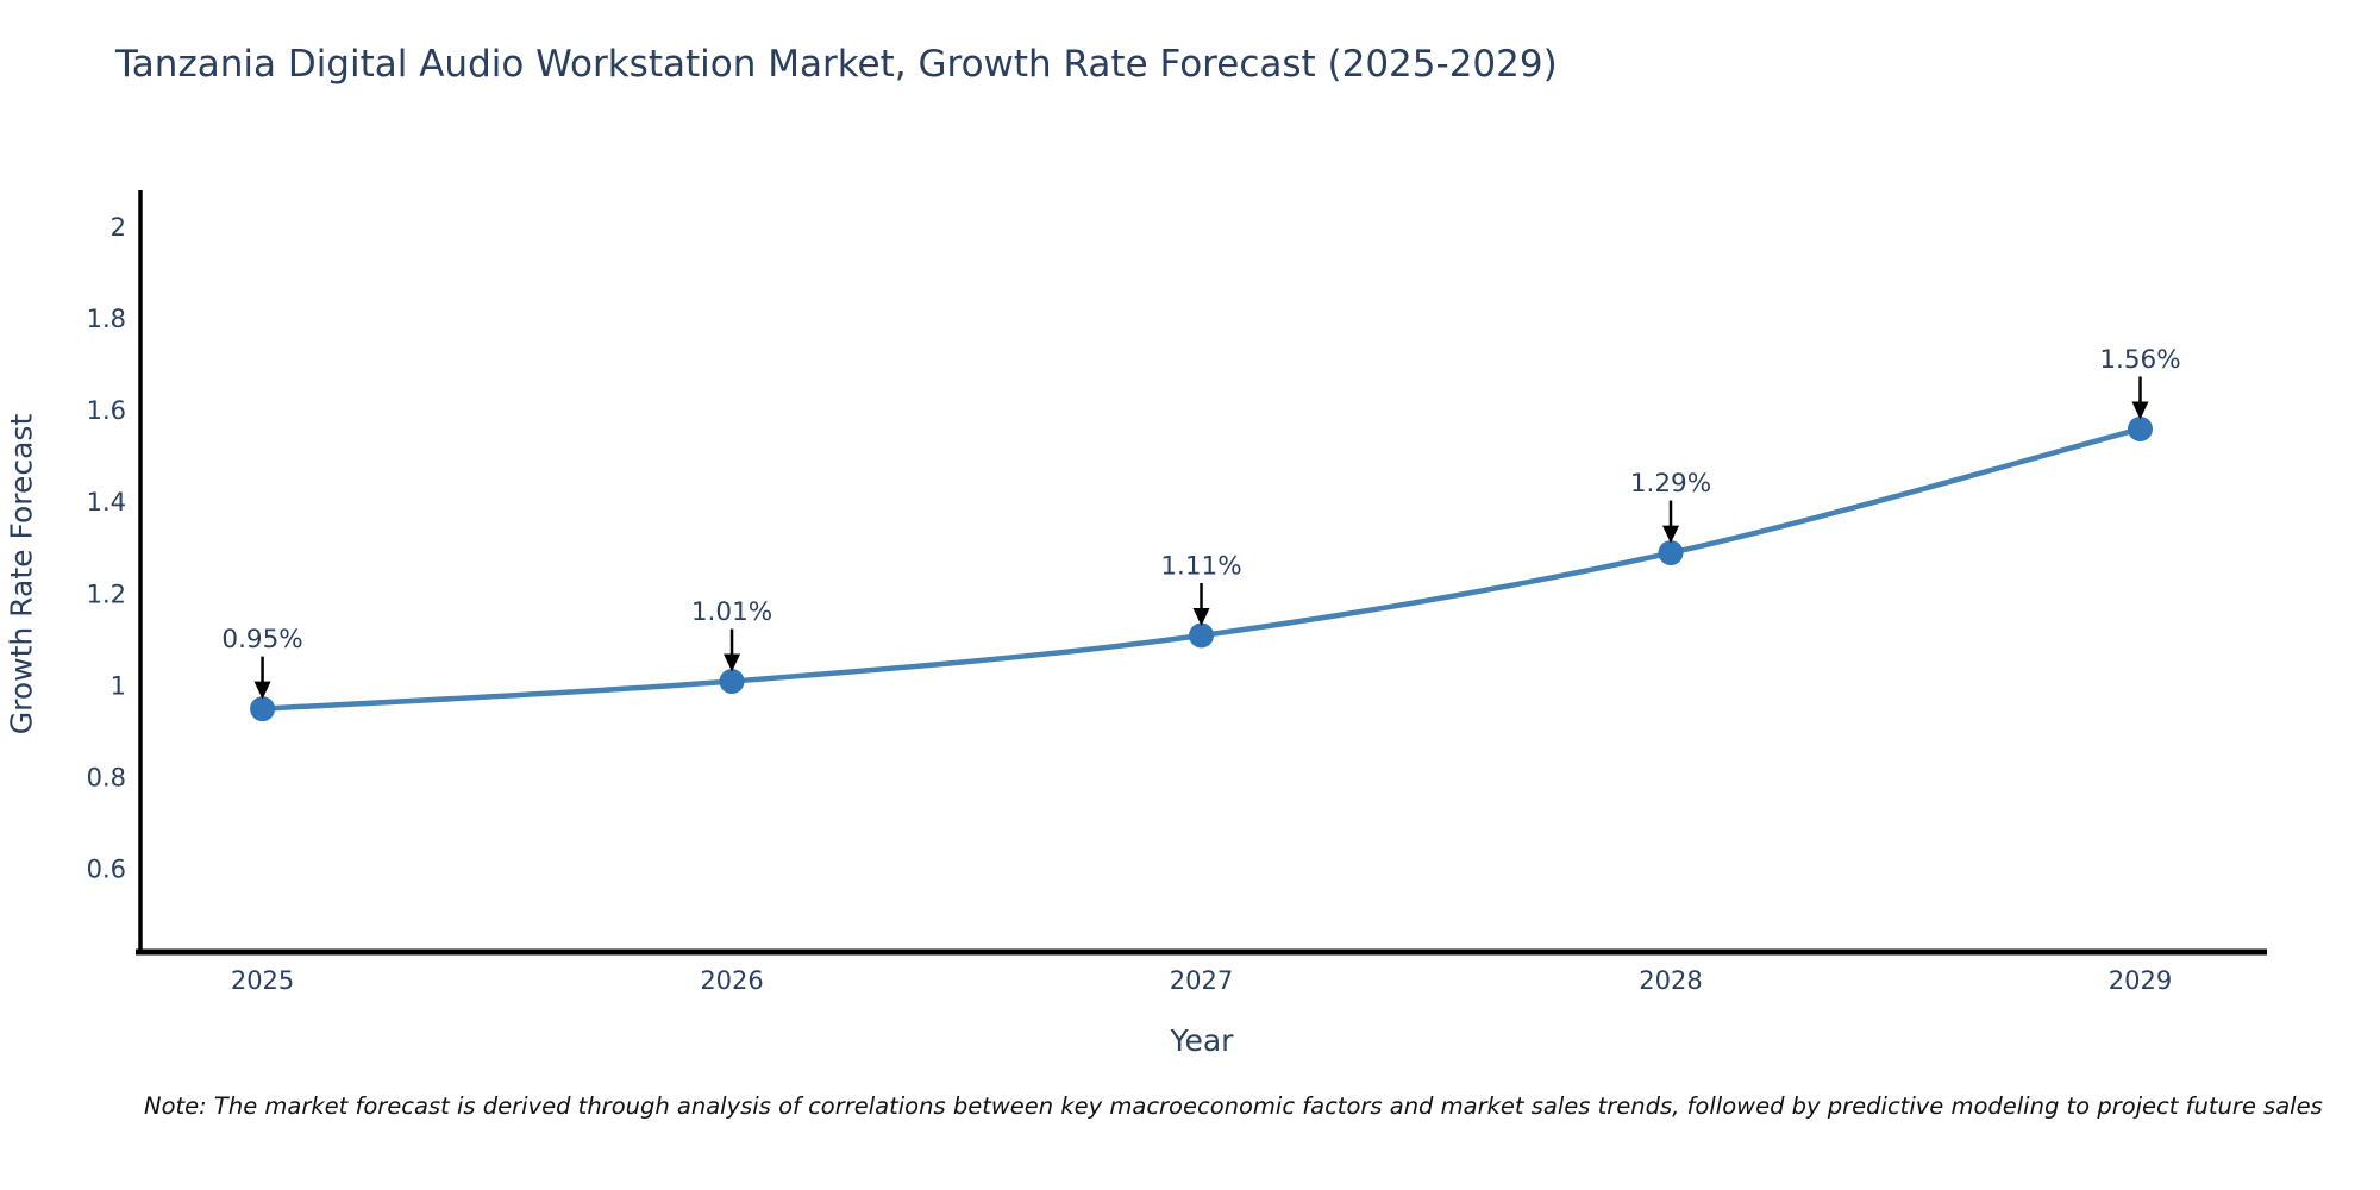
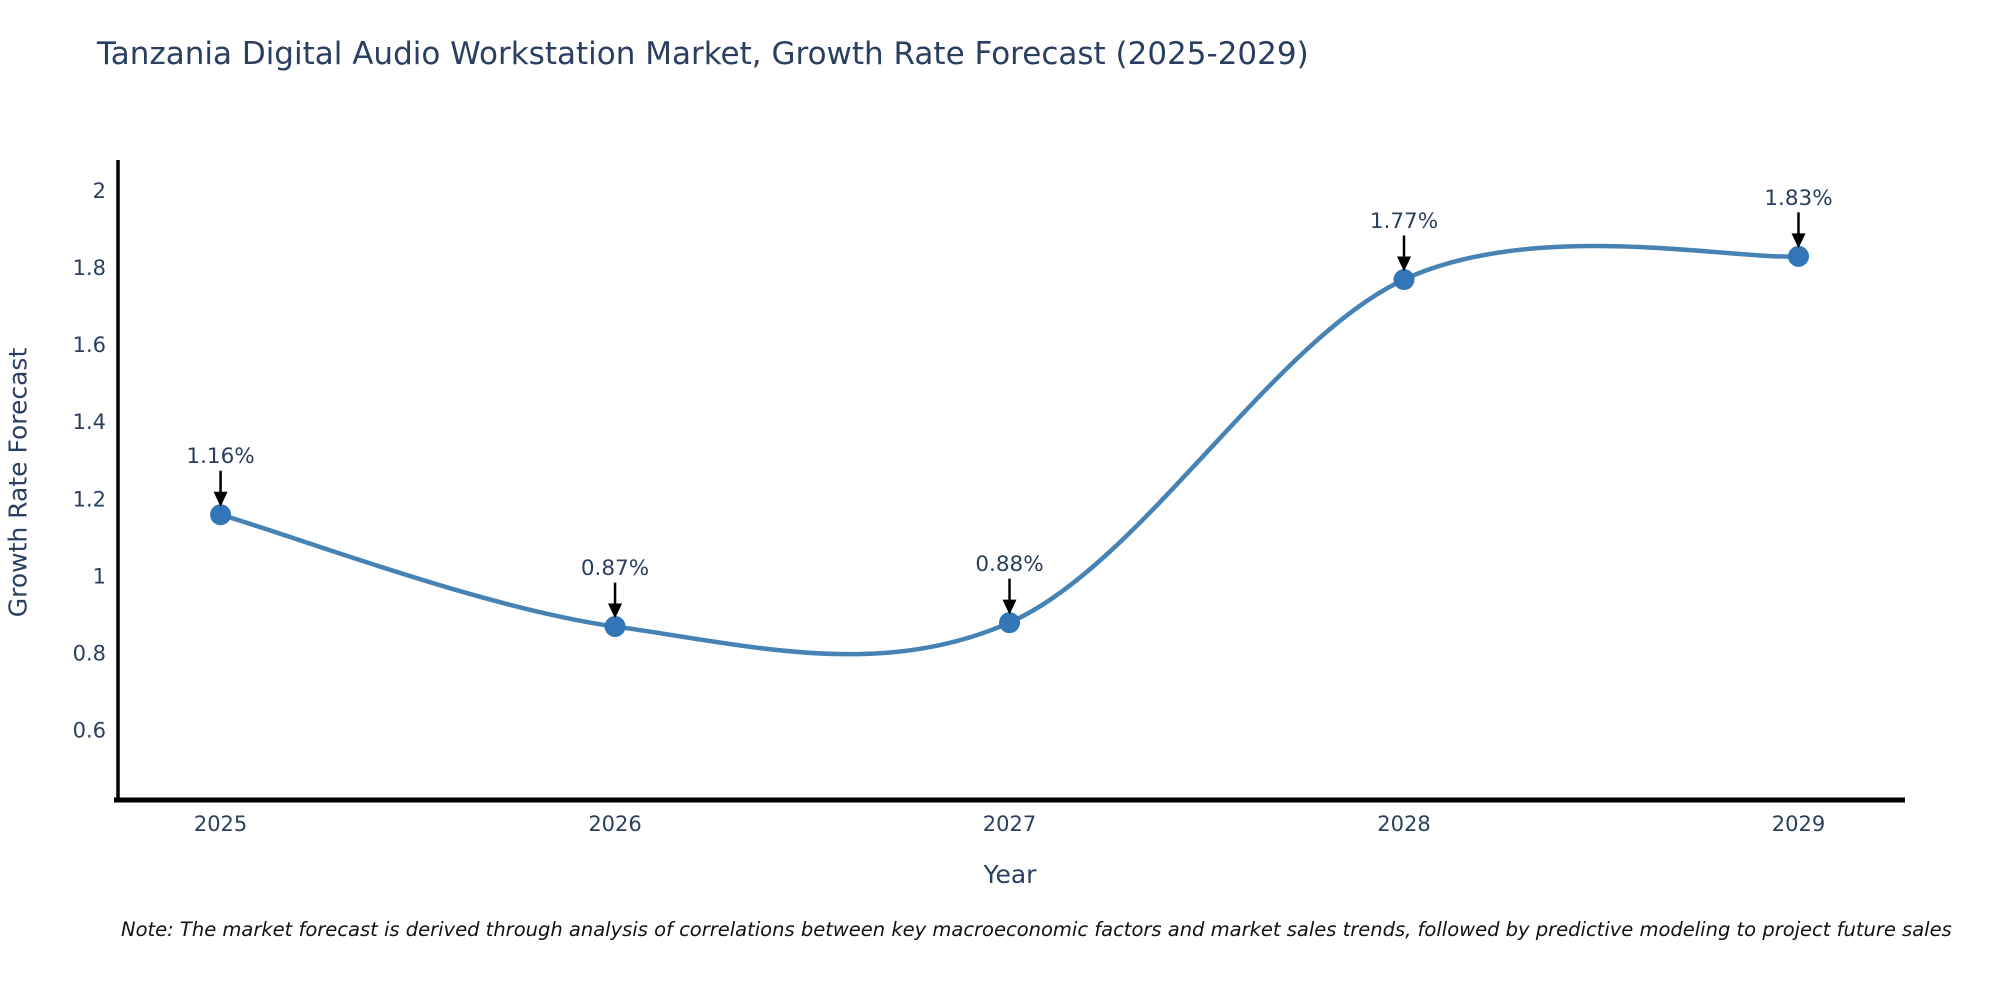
2025: 0.95% -> 1.16%
2026: 1.01% -> 0.87%
2027: 1.11% -> 0.88%
2028: 1.29% -> 1.77%
2029: 1.56% -> 1.83%
